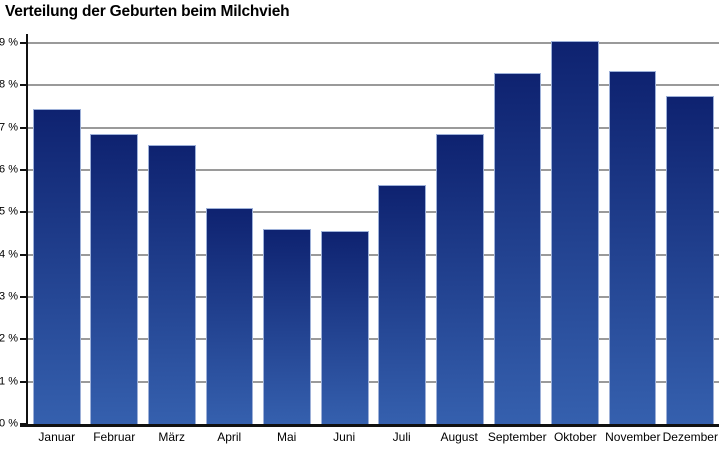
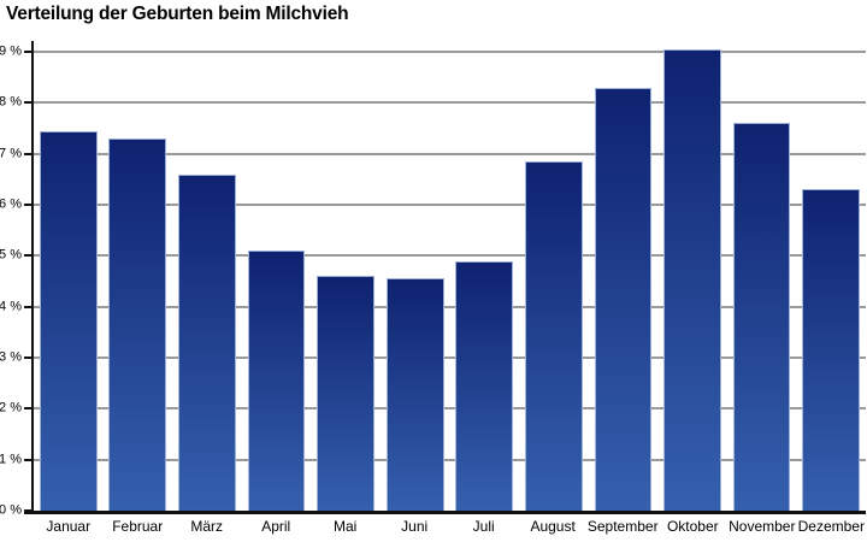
Februar: 6.8% -> 7.3%
Juli: 5.7% -> 4.9%
November: 8.3% -> 7.6%
Dezember: 7.8% -> 6.3%
